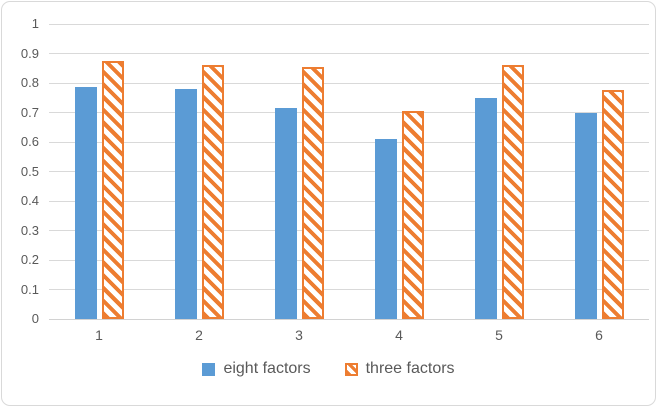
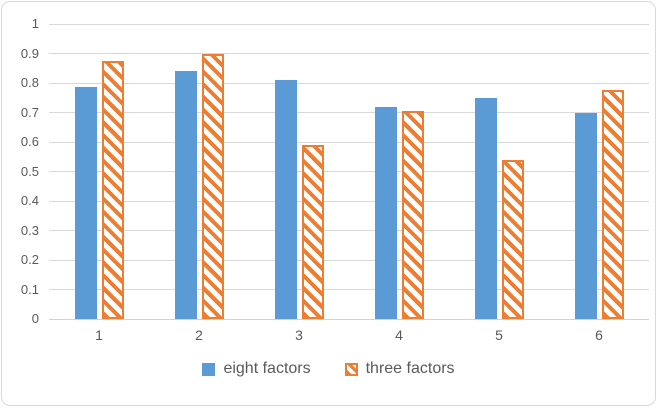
eight factors/2: 0.78 -> 0.84
three factors/2: 0.86 -> 0.90
eight factors/3: 0.71 -> 0.81
three factors/3: 0.85 -> 0.59
eight factors/4: 0.61 -> 0.72
three factors/5: 0.86 -> 0.54
